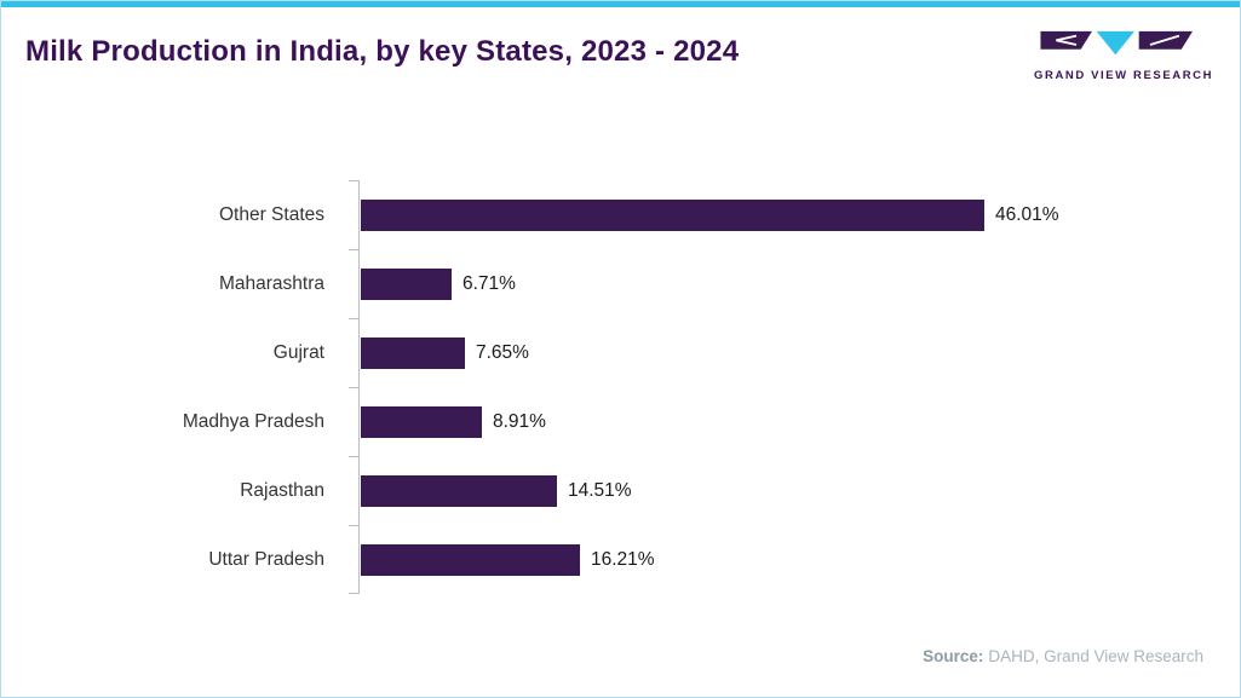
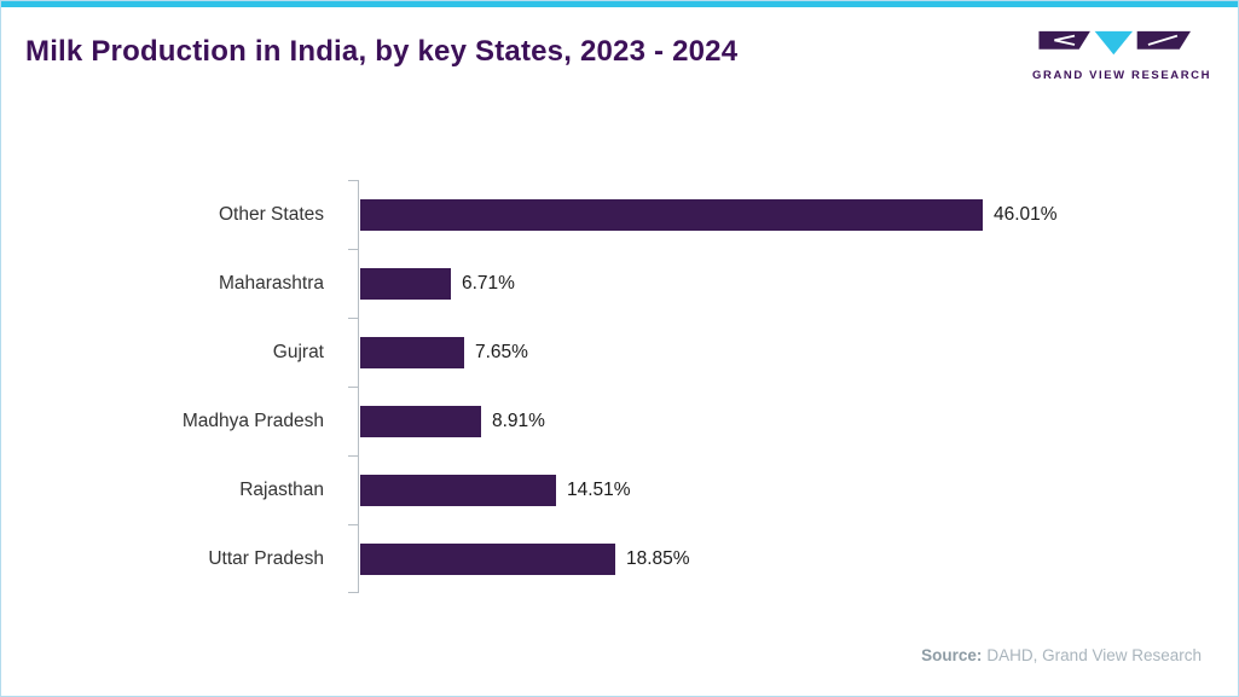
Uttar Pradesh: 16.21% -> 18.85%
